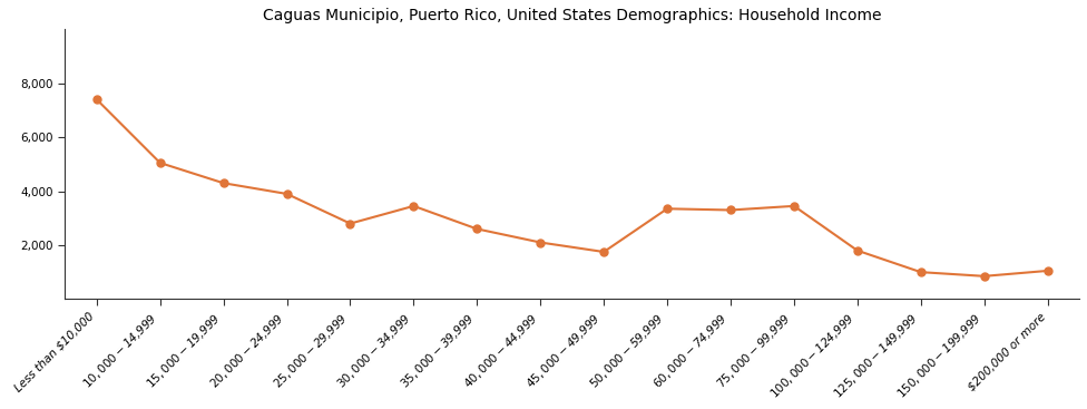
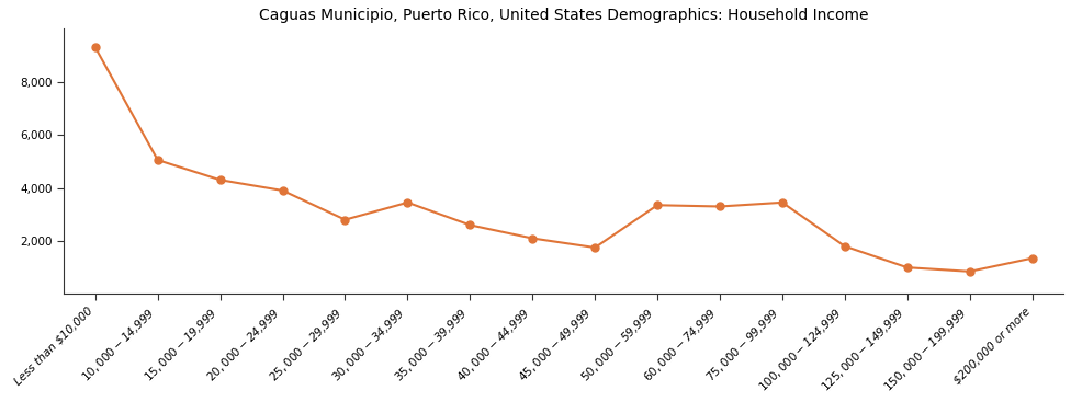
Less than $10,000: 7,400 -> 9,300
$200,000 or more: 1,050 -> 1,350
